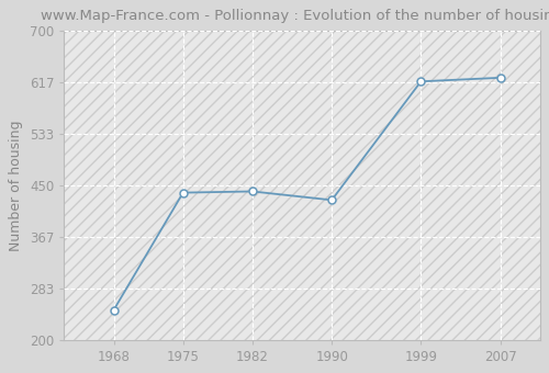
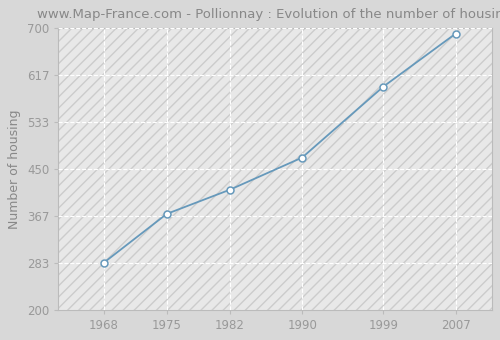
1968: 248 -> 283
1975: 438 -> 370
1982: 440 -> 413
1990: 426 -> 470
1999: 618 -> 596
2007: 624 -> 690
